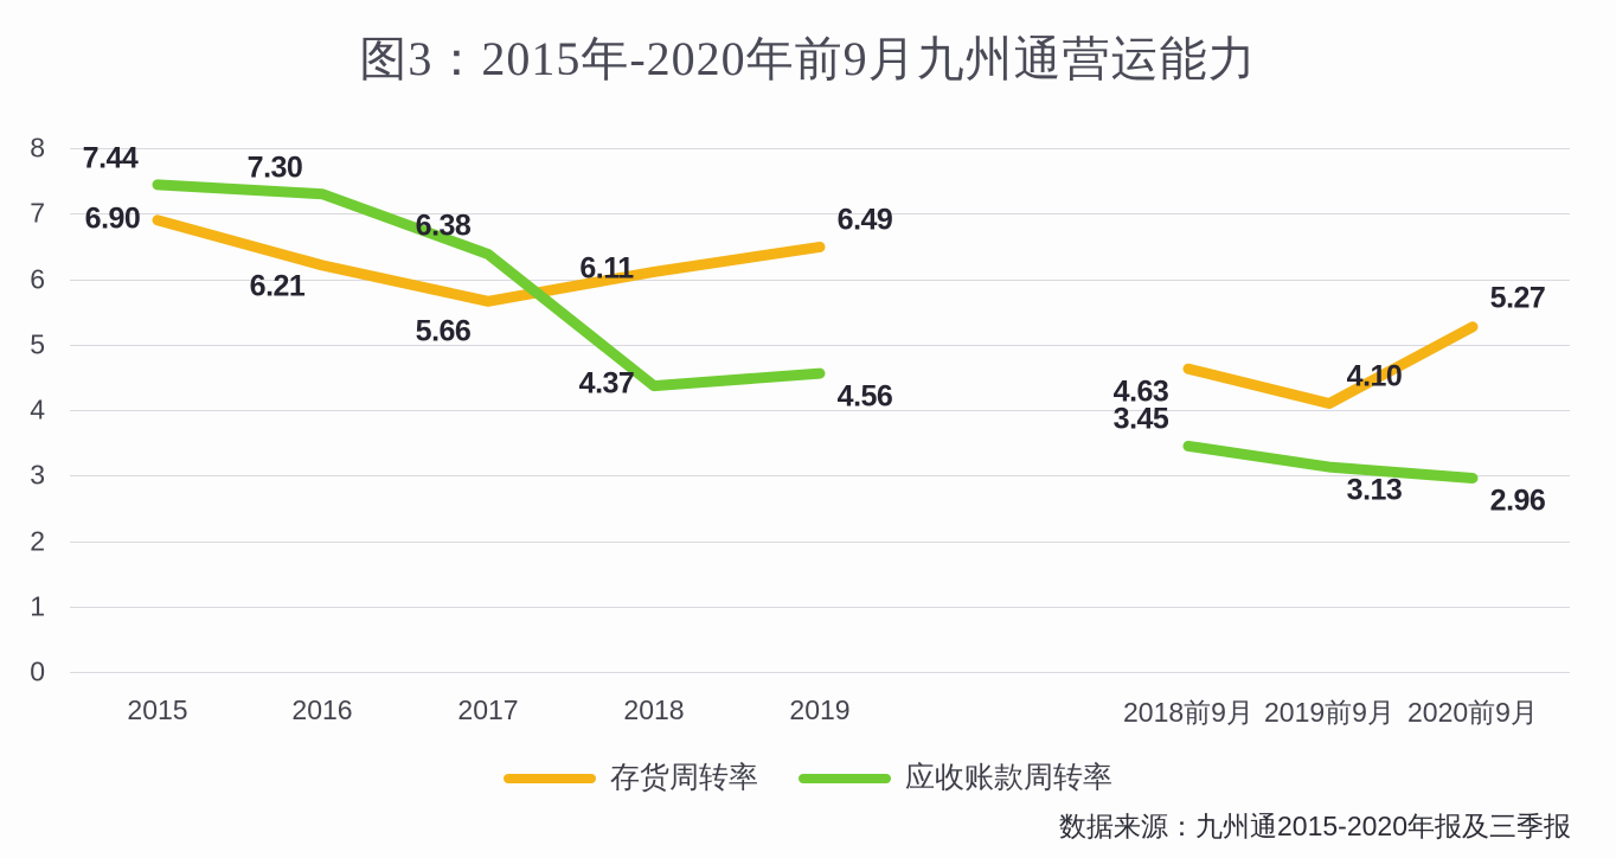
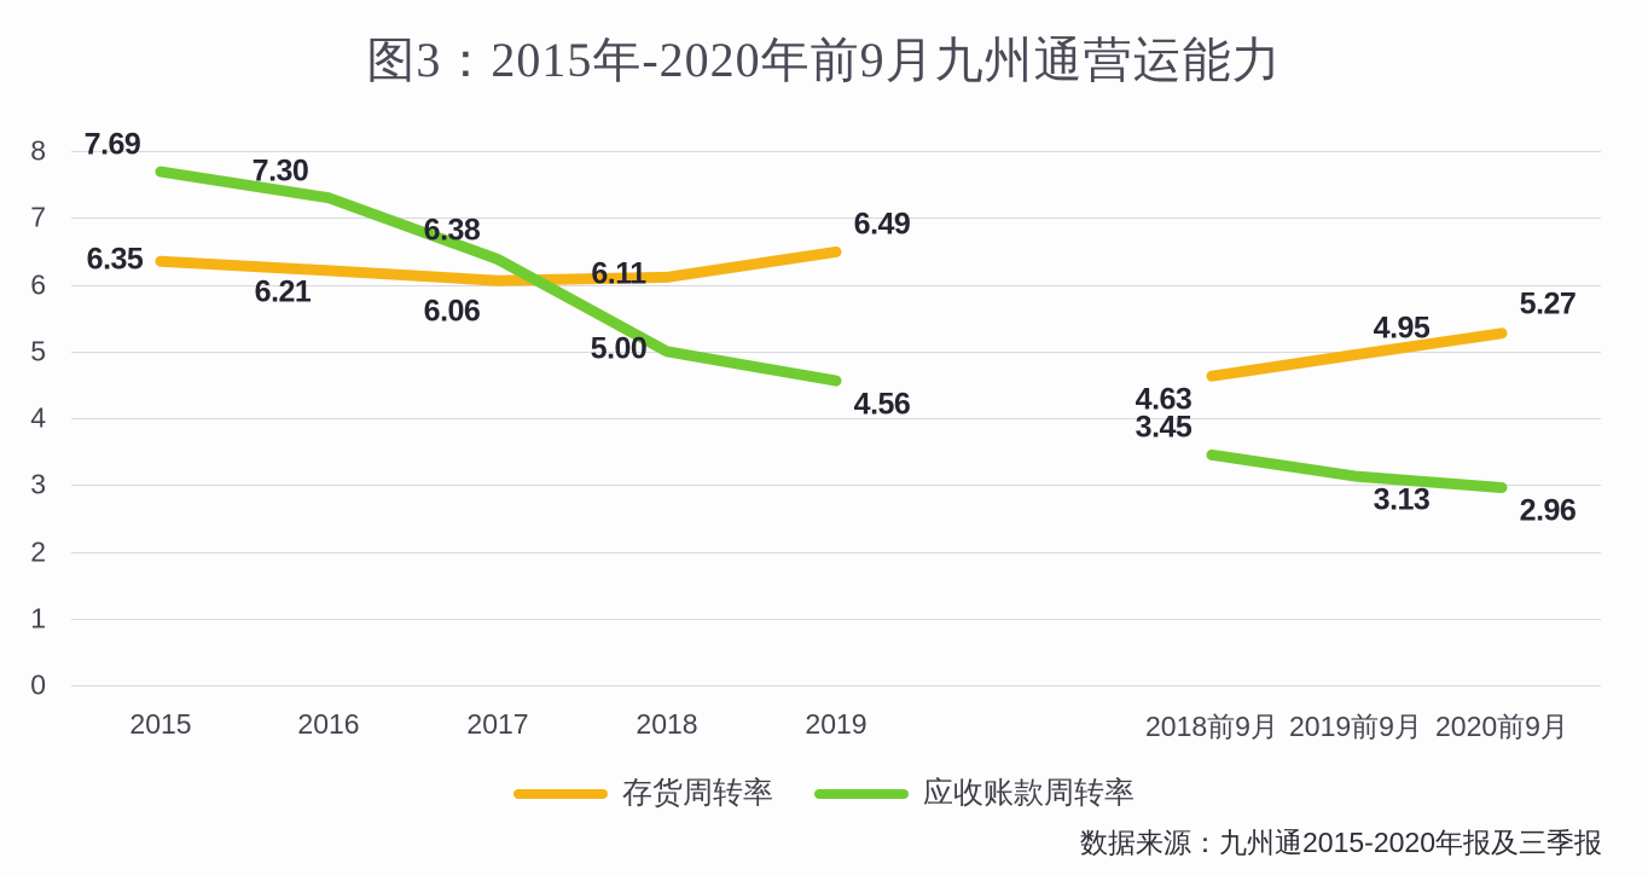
存货周转率/2015: 6.90 -> 6.35
应收账款周转率/2015: 7.44 -> 7.69
存货周转率/2017: 5.66 -> 6.06
应收账款周转率/2018: 4.37 -> 5.00
存货周转率/2019前9月: 4.10 -> 4.95
